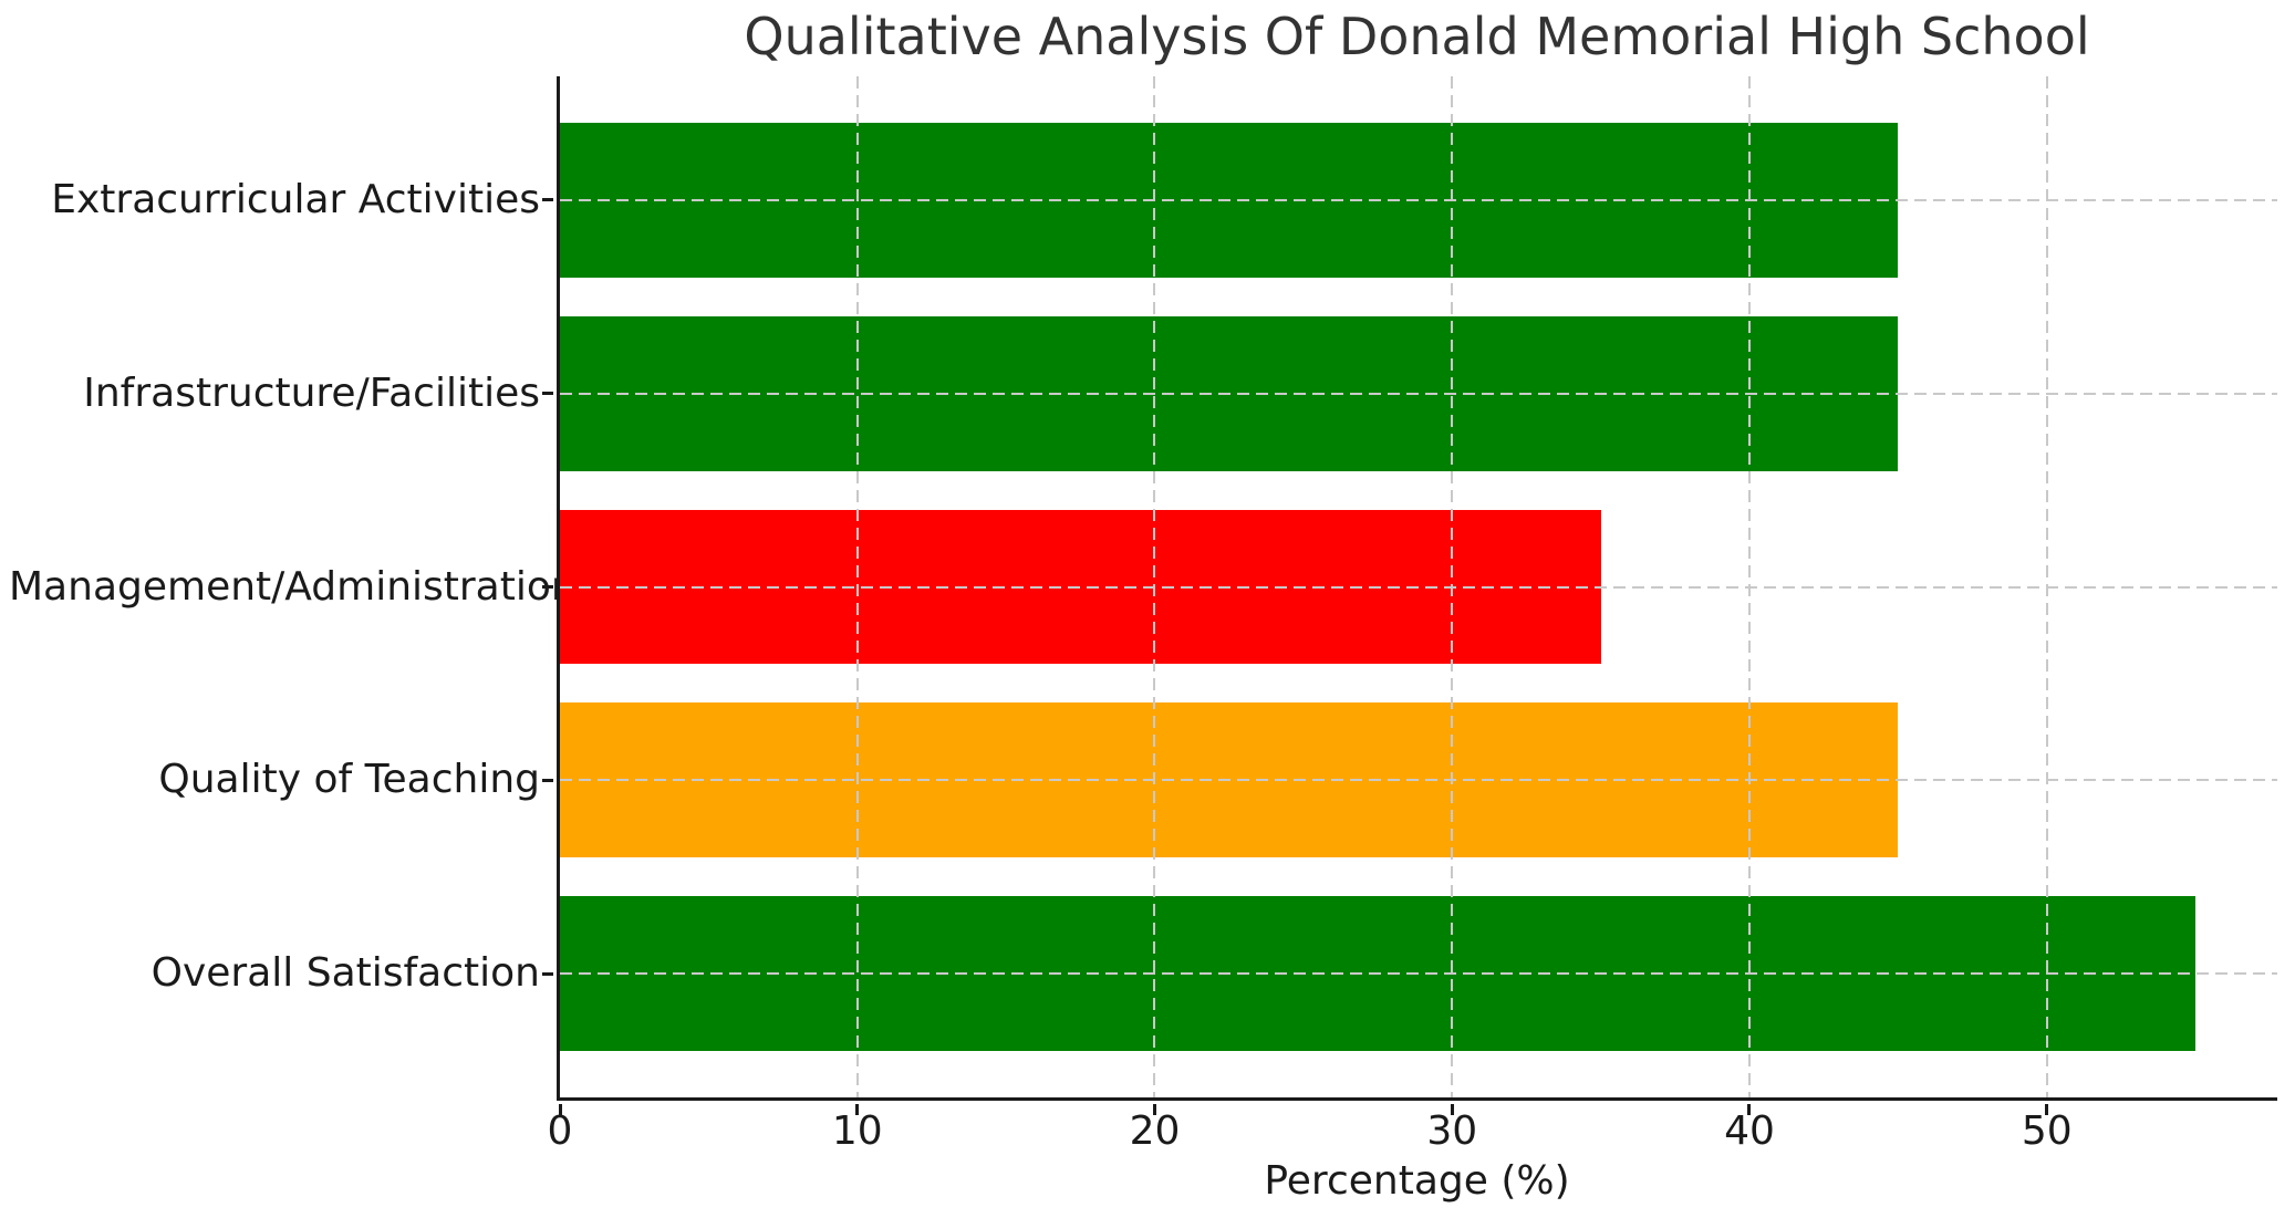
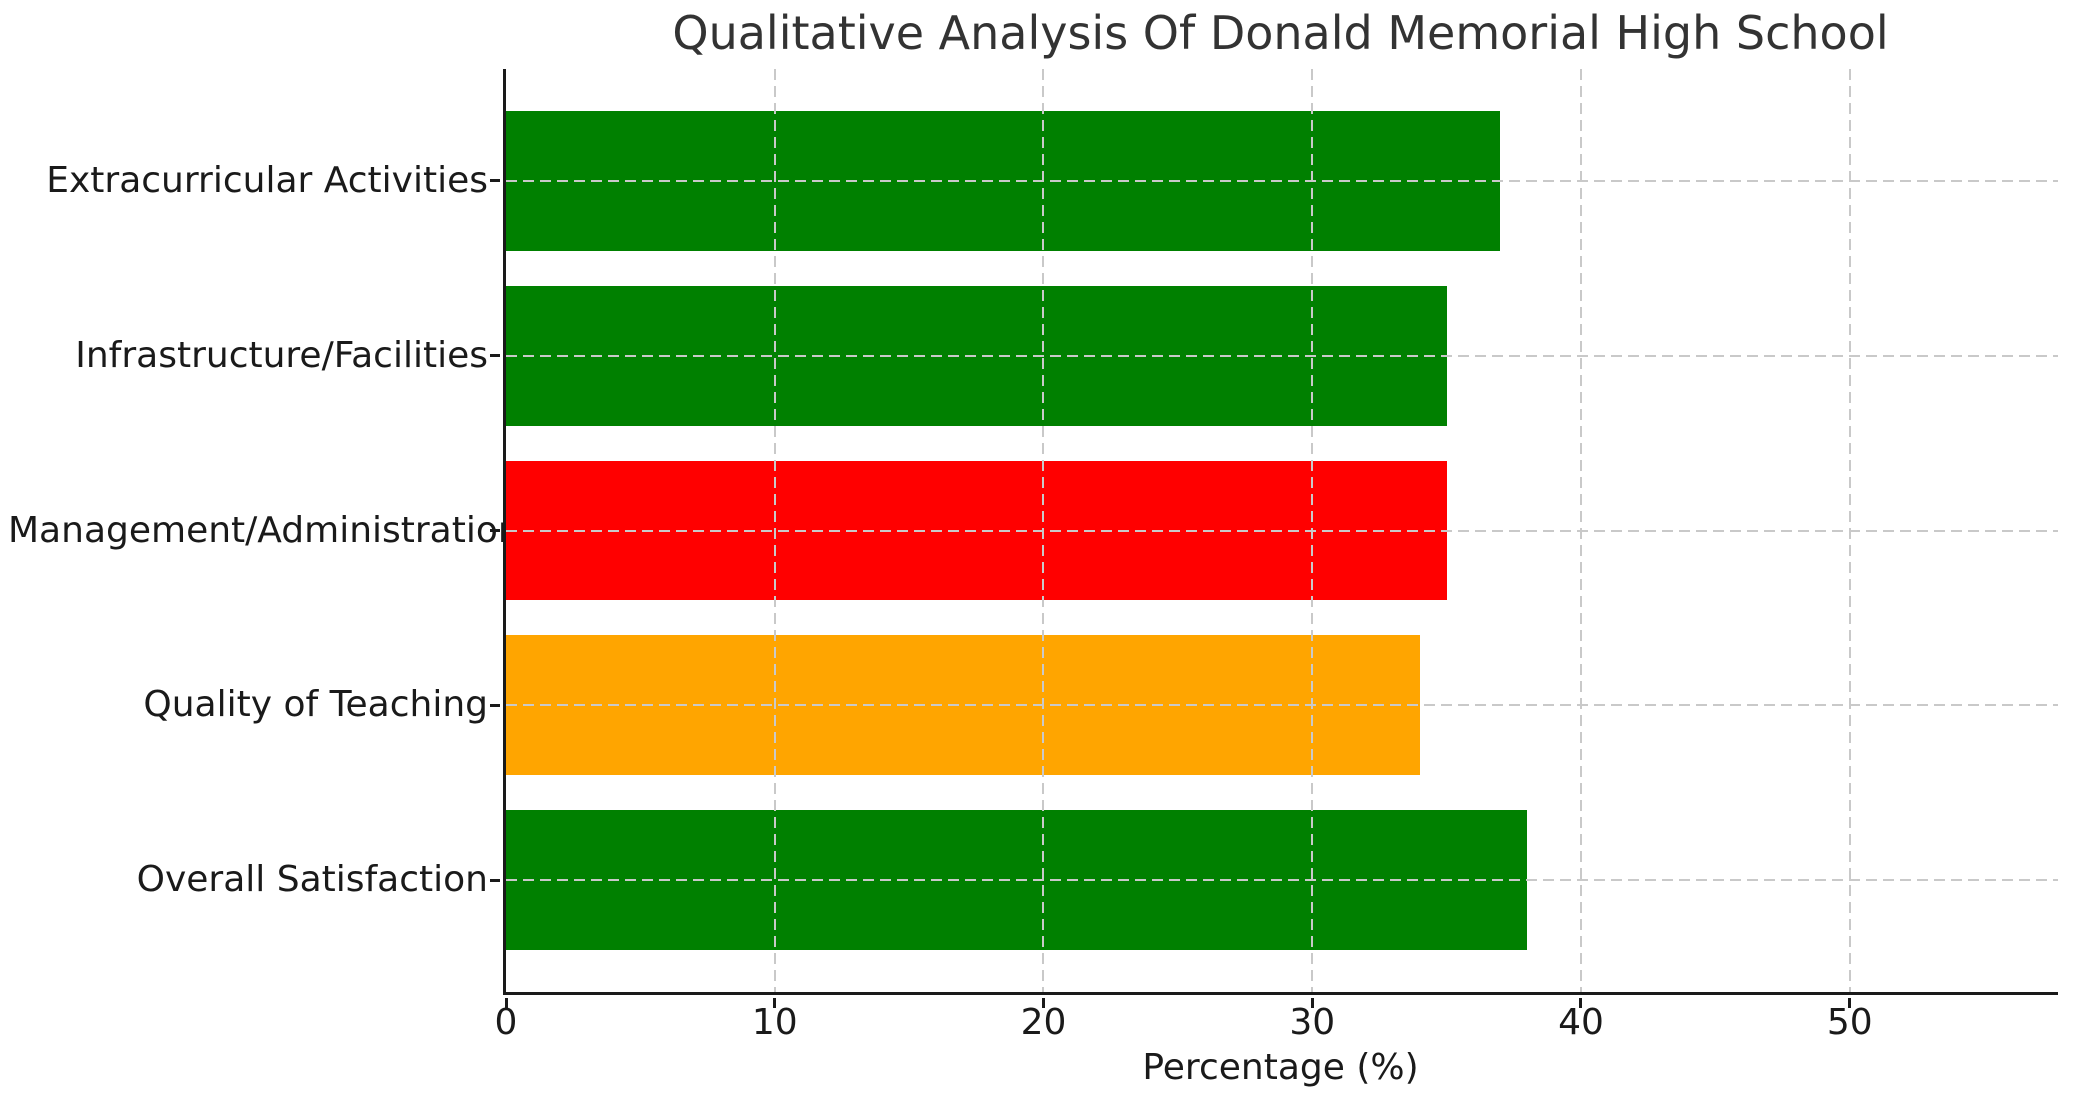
Extracurricular Activities: 45 -> 37
Infrastructure/Facilities: 45 -> 35
Quality of Teaching: 45 -> 34
Overall Satisfaction: 55 -> 38
